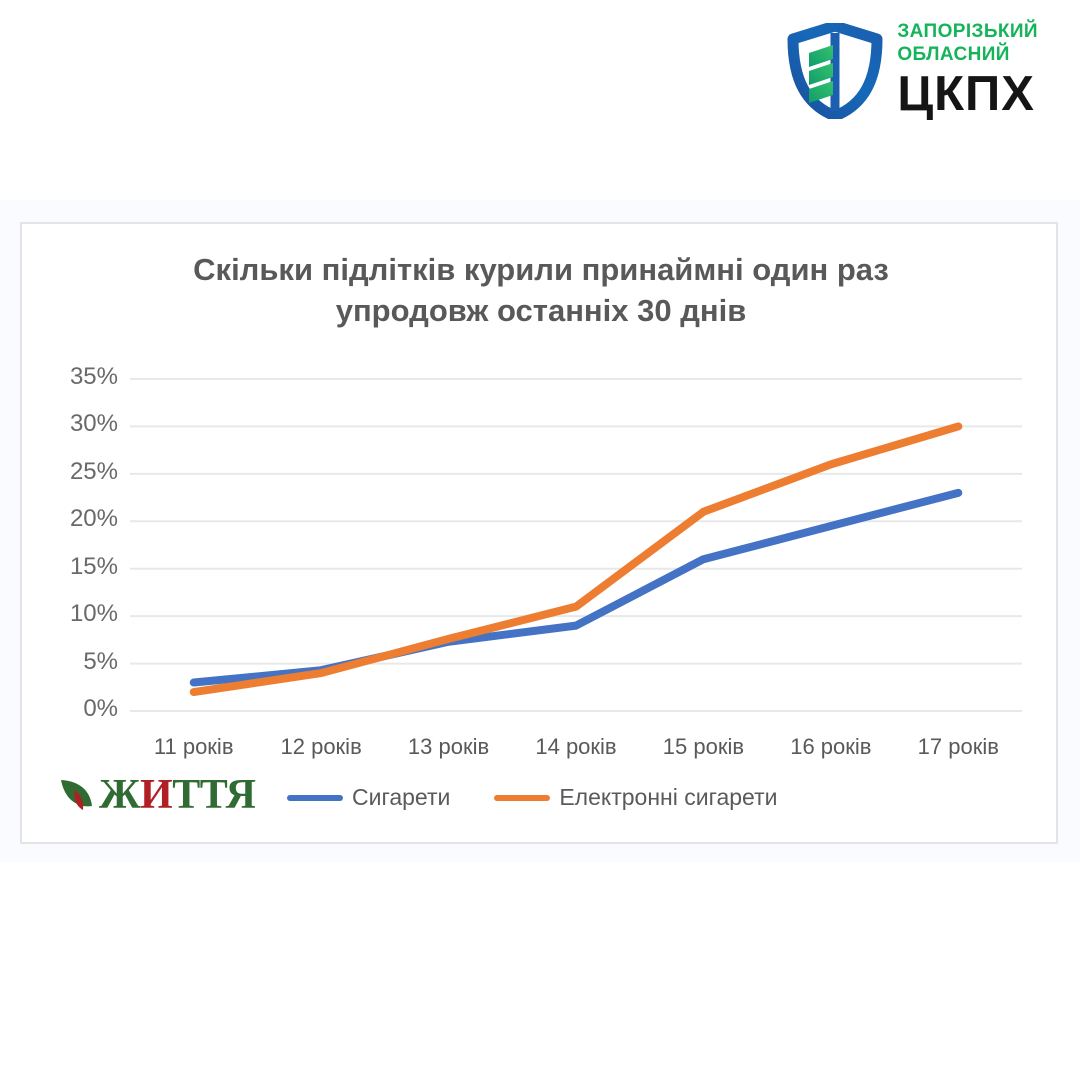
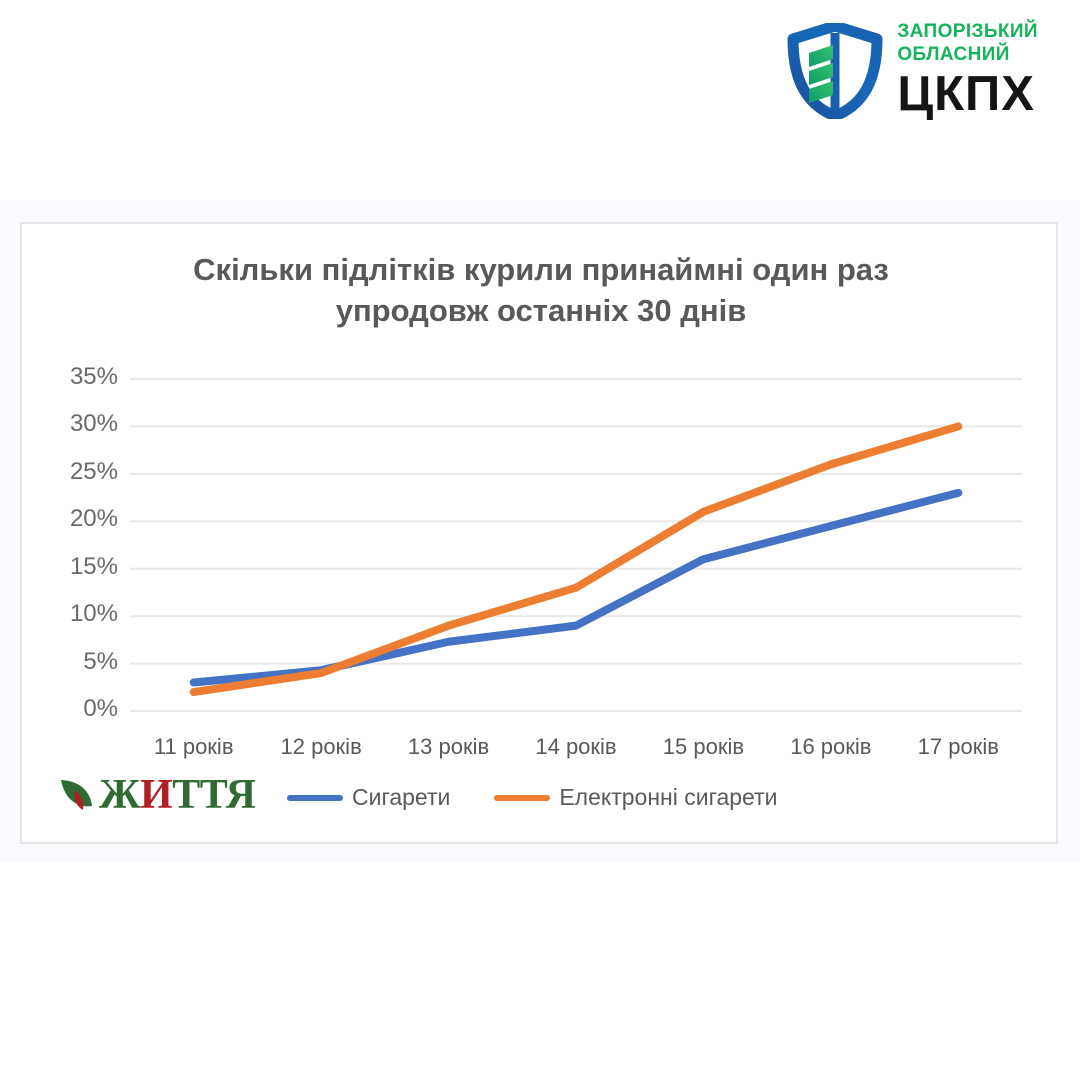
Електронні сигарети/13 років: 8% -> 9%
Електронні сигарети/14 років: 11% -> 13%
